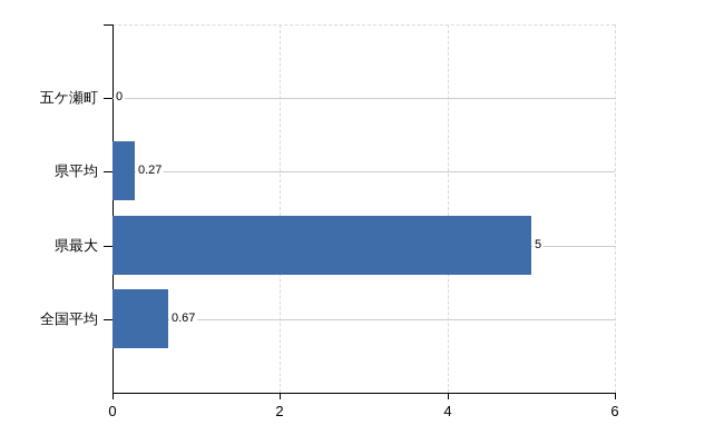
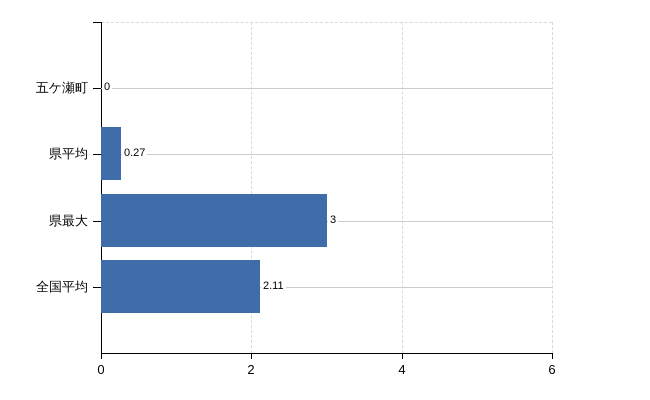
県最大: 5 -> 3
全国平均: 0.67 -> 2.11
